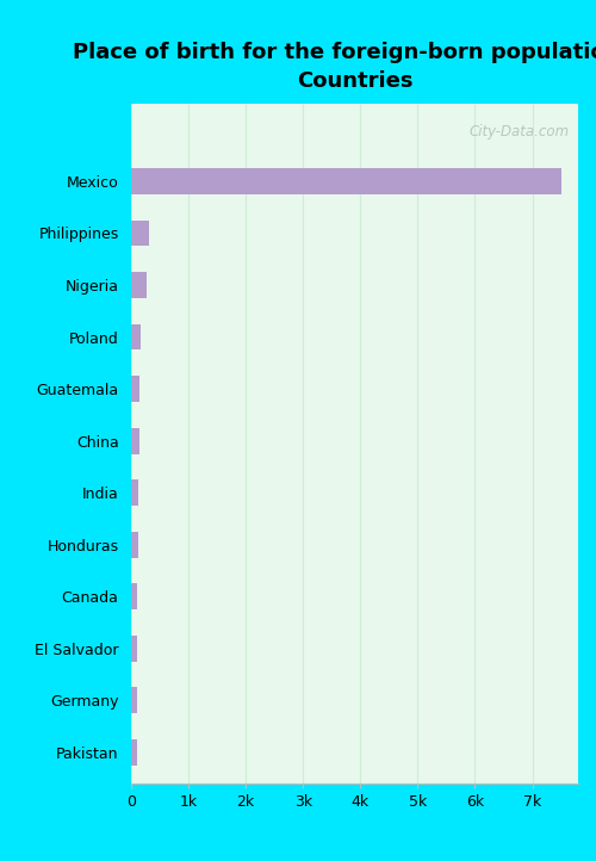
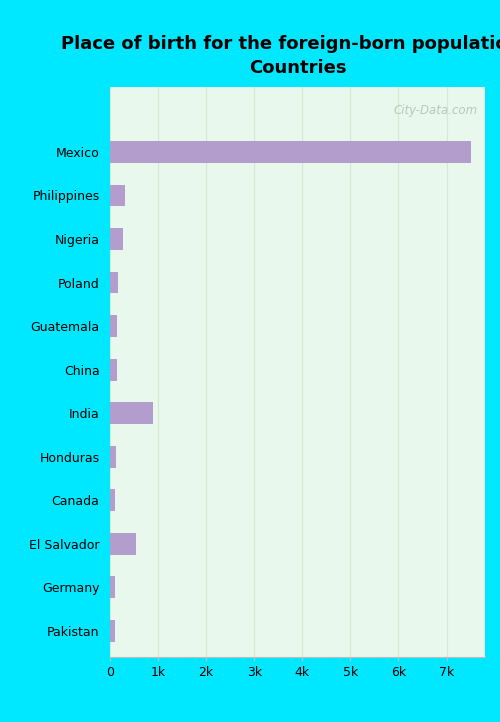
India: 0.14k -> 0.90k
El Salvador: 0.10k -> 0.55k
